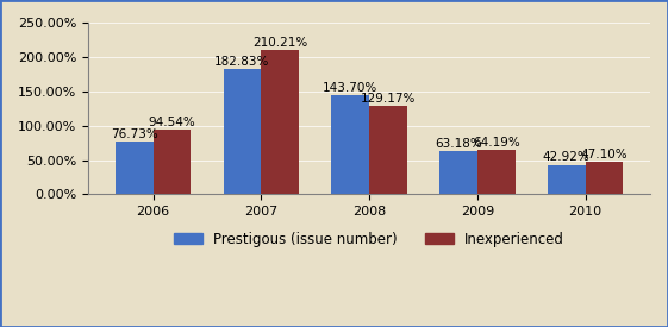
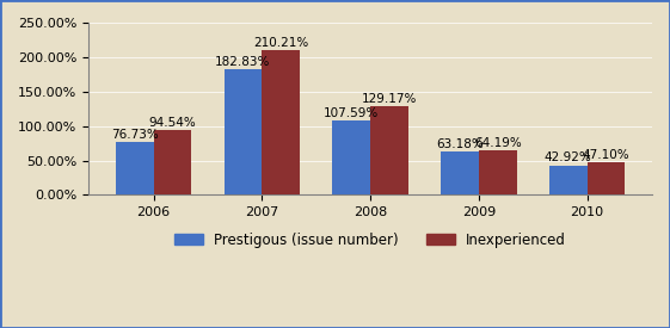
Prestigous (issue number)/2008: 143.70% -> 107.59%
